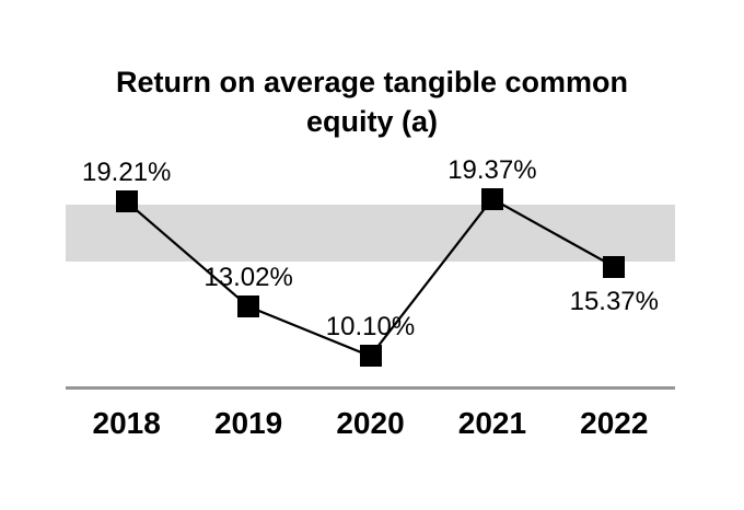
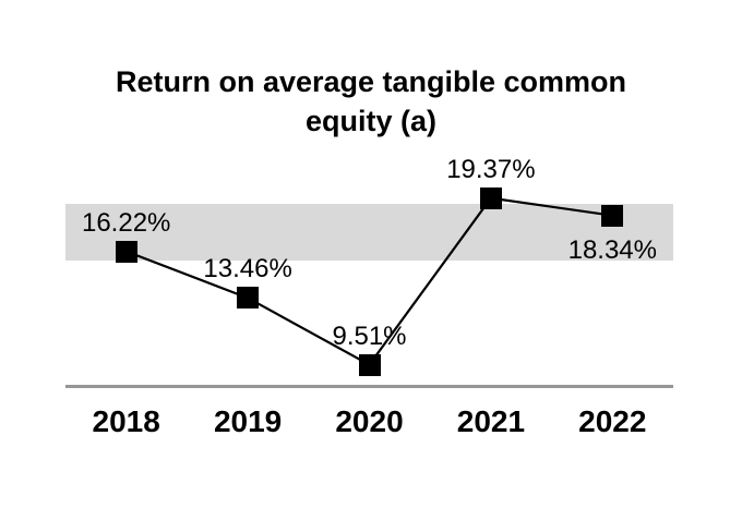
2018: 19.21% -> 16.22%
2019: 13.02% -> 13.46%
2020: 10.10% -> 9.51%
2022: 15.37% -> 18.34%
